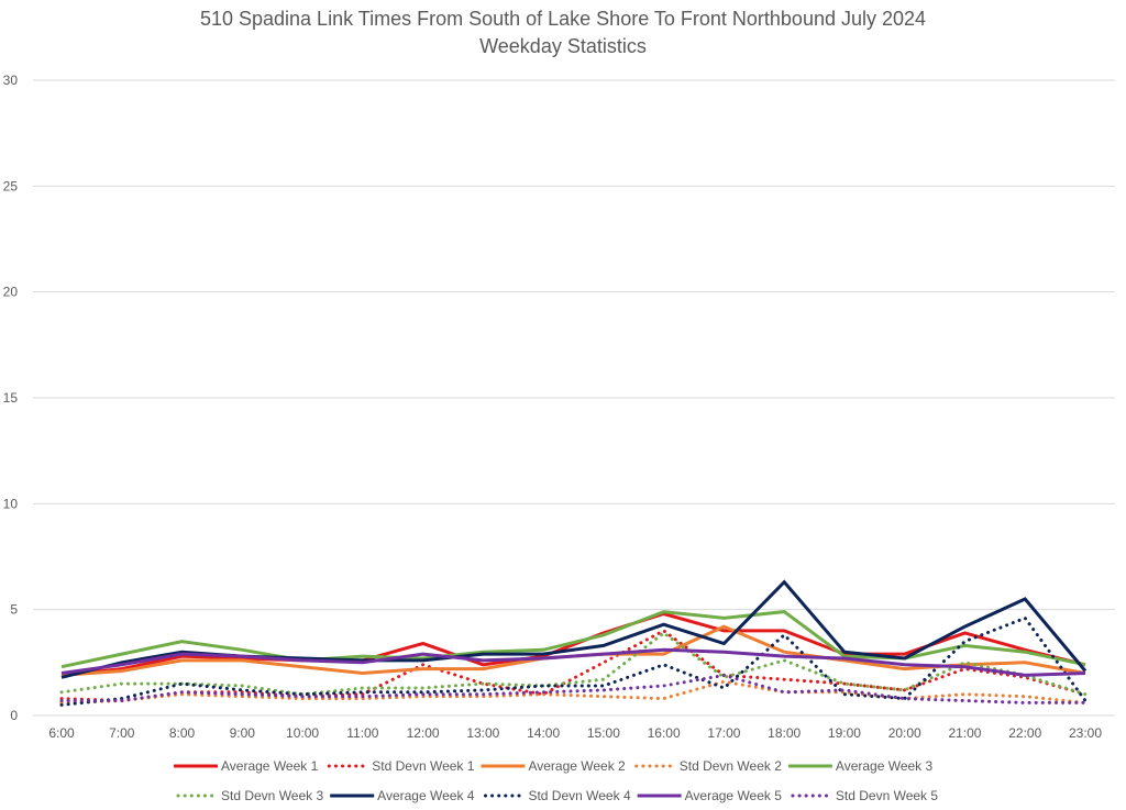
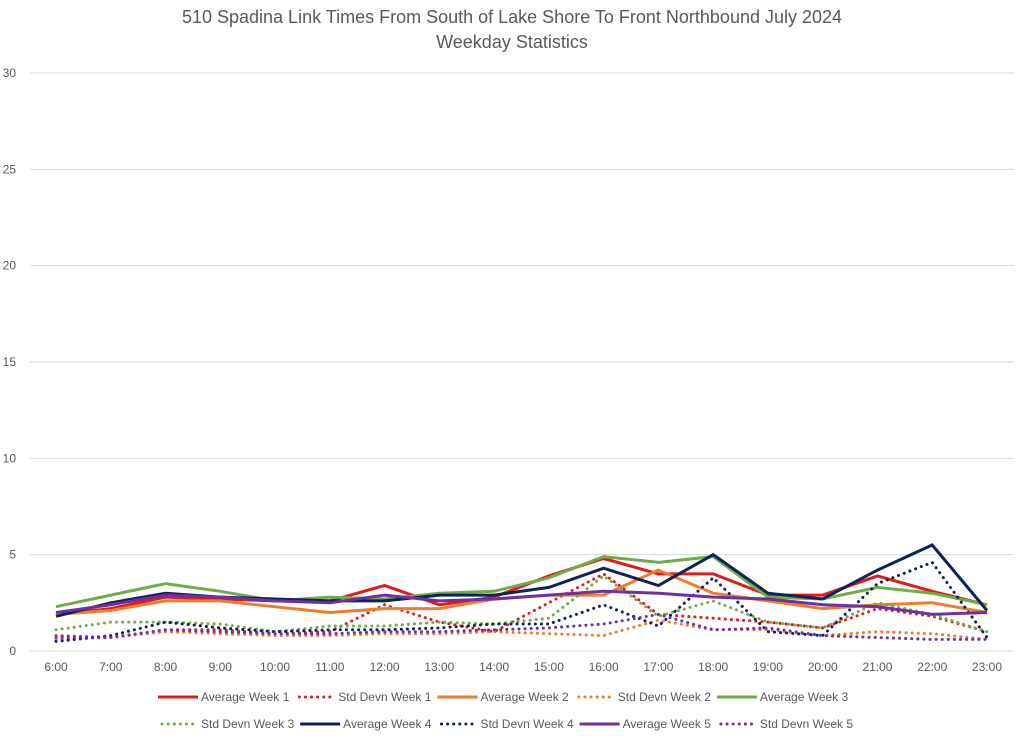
Average Week 4/18:00: 6.3 -> 5.0
